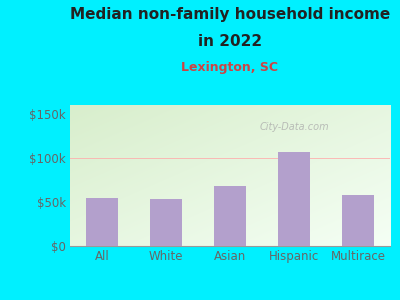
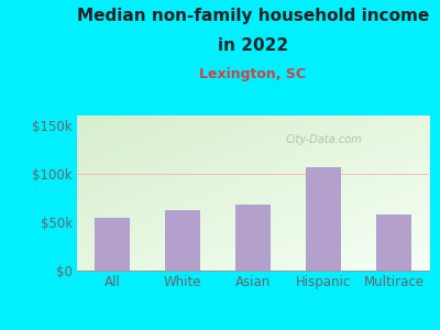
White: $53k -> $62k
